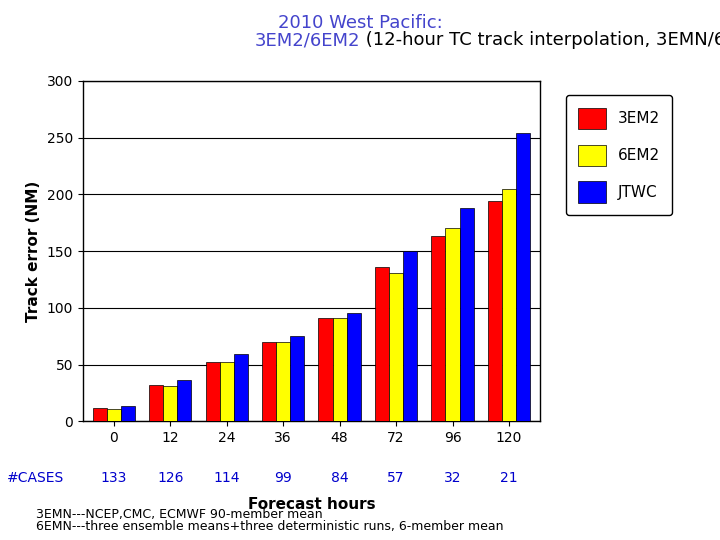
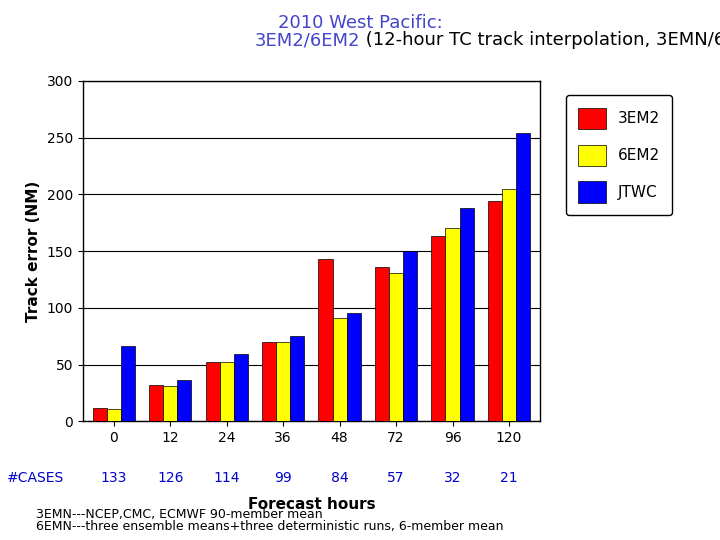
JTWC/0: 13 -> 66
3EM2/48: 91 -> 143
